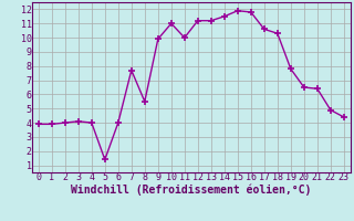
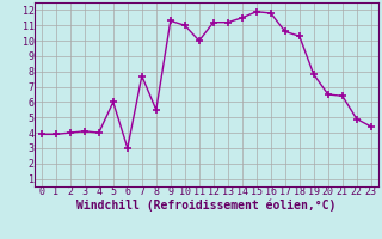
5: 1.4 -> 6.0
6: 4.0 -> 3.0
9: 9.9 -> 11.3
